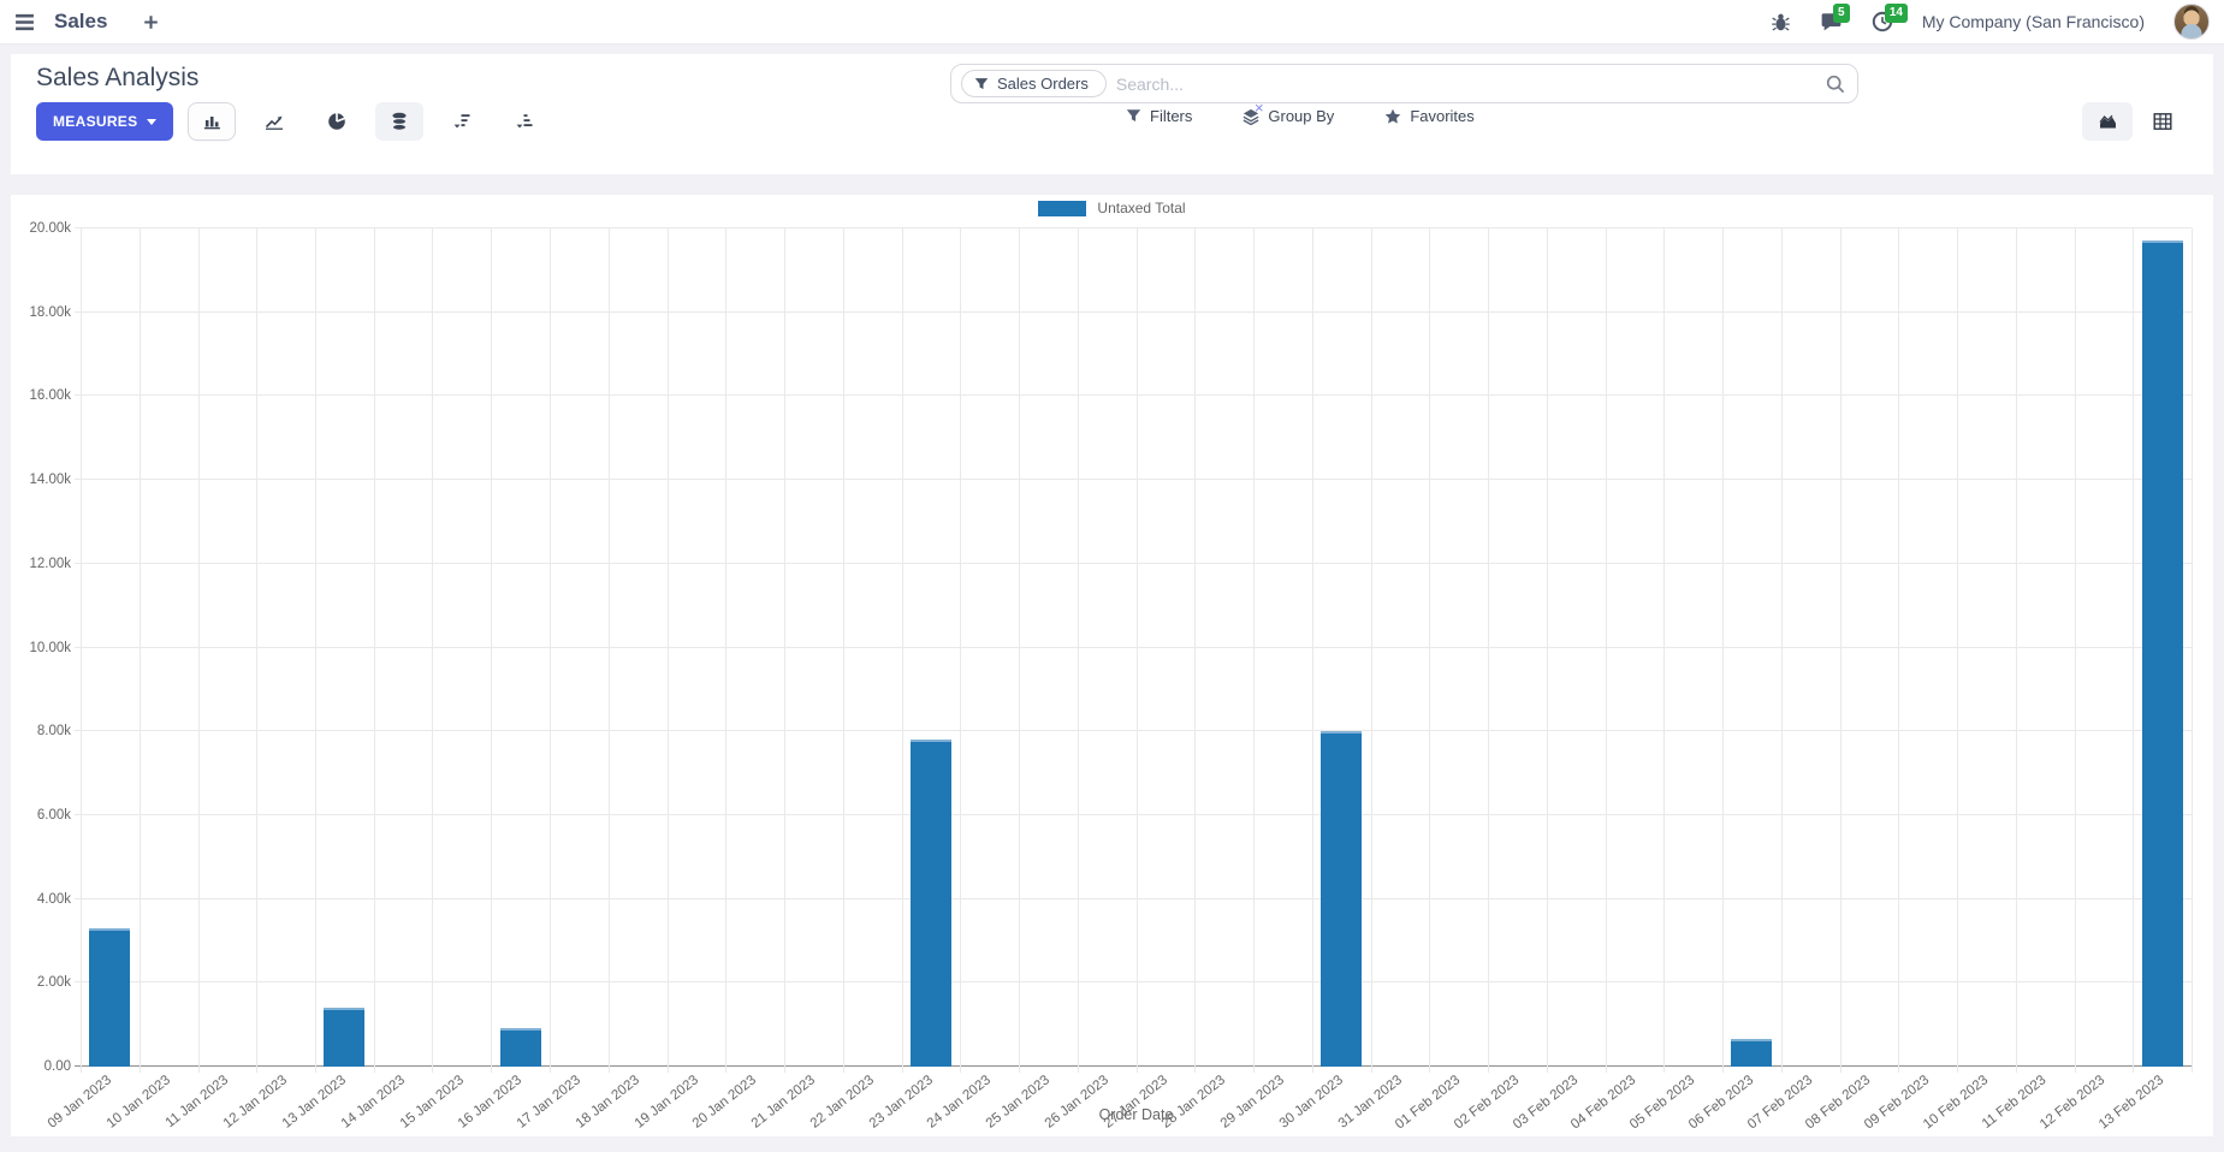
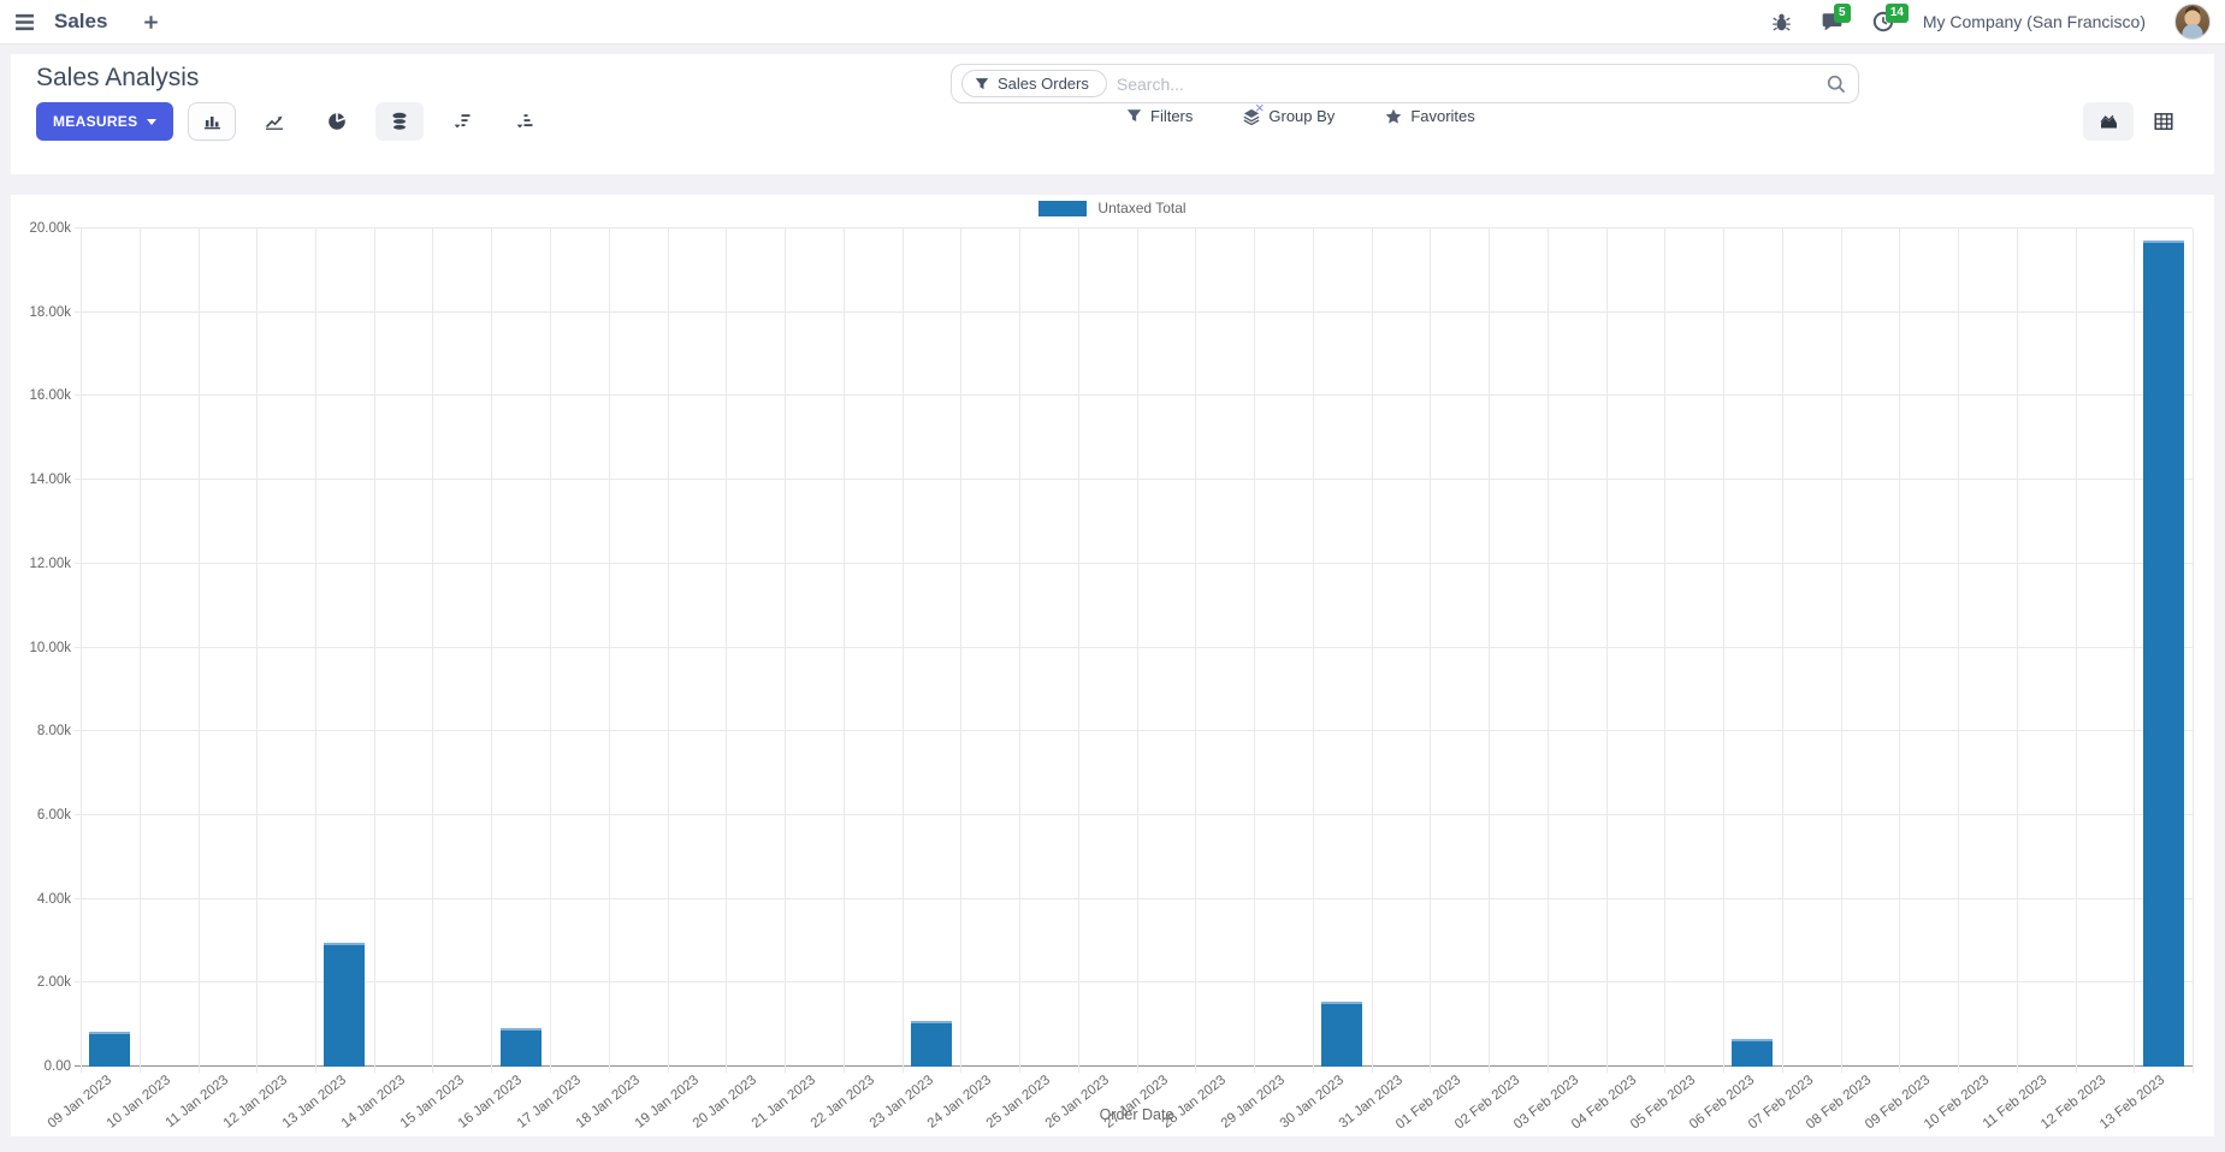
09 Jan 2023: 3.3k -> 0.8k
13 Jan 2023: 1.4k -> 3.0k
23 Jan 2023: 7.8k -> 1.1k
30 Jan 2023: 8.0k -> 1.6k
